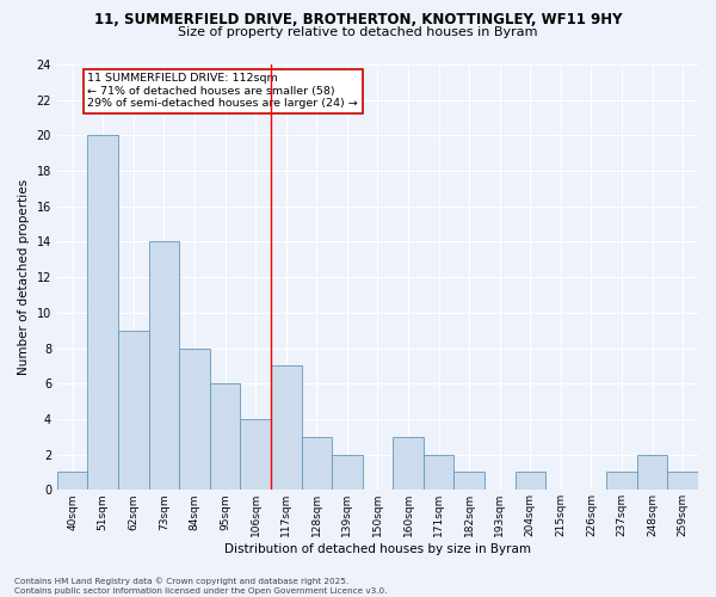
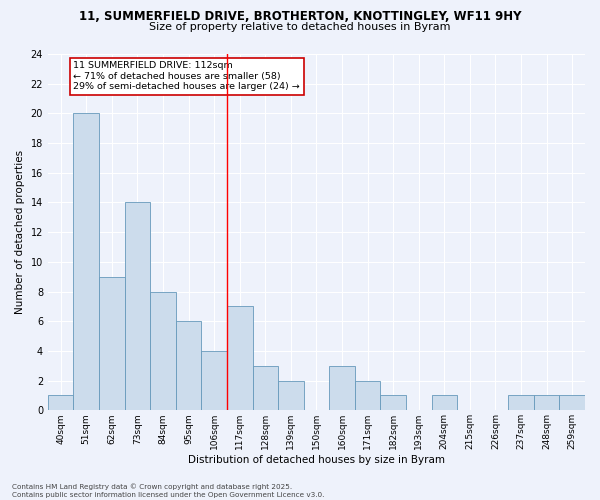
248sqm: 2 -> 1
